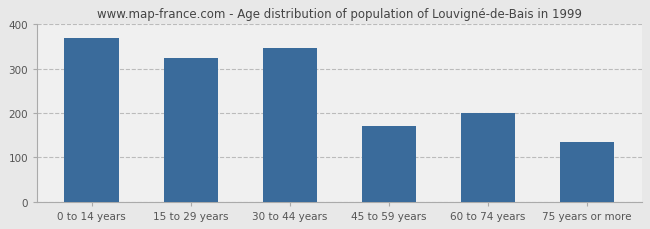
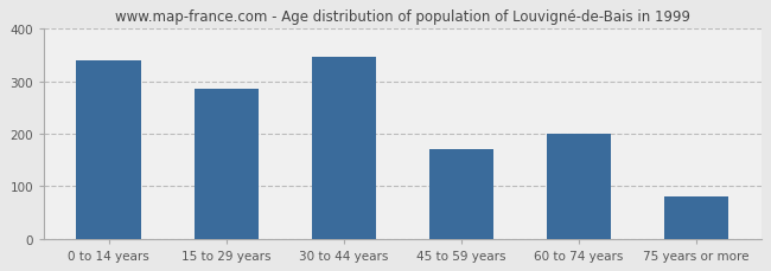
0 to 14 years: 370 -> 340
15 to 29 years: 325 -> 286
75 years or more: 135 -> 80
